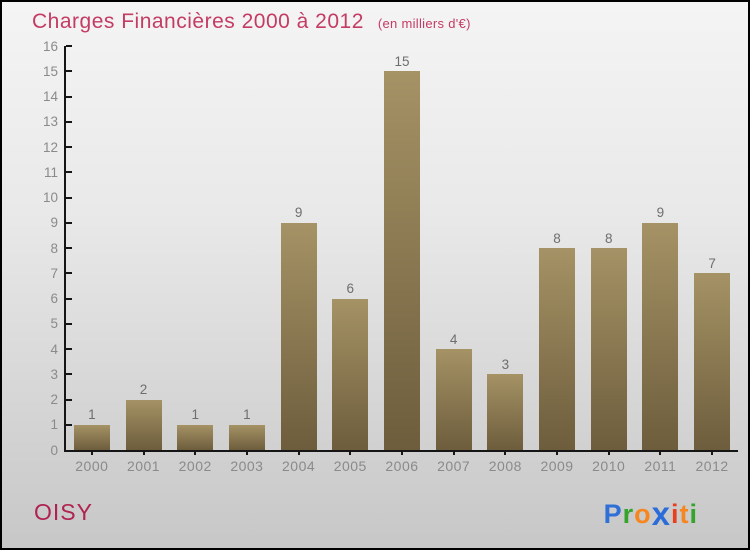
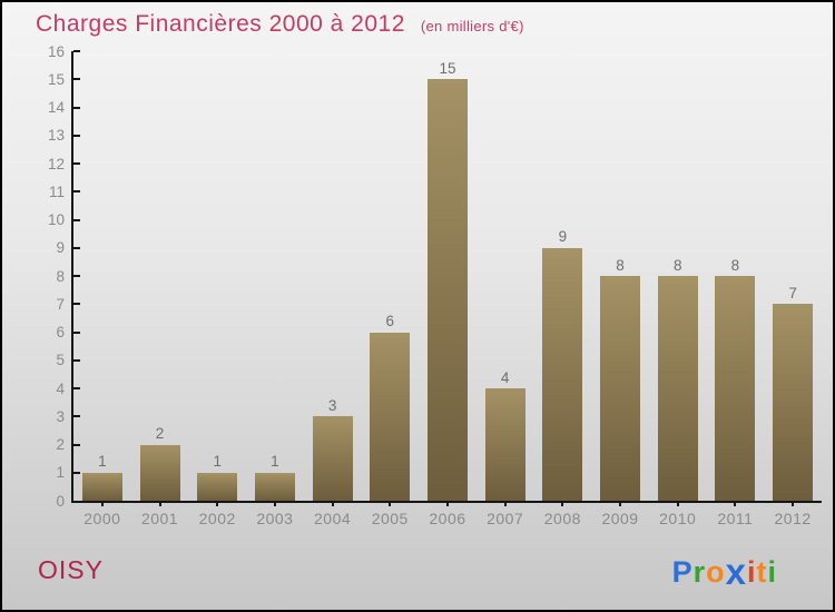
2004: 9 -> 3
2008: 3 -> 9
2011: 9 -> 8
